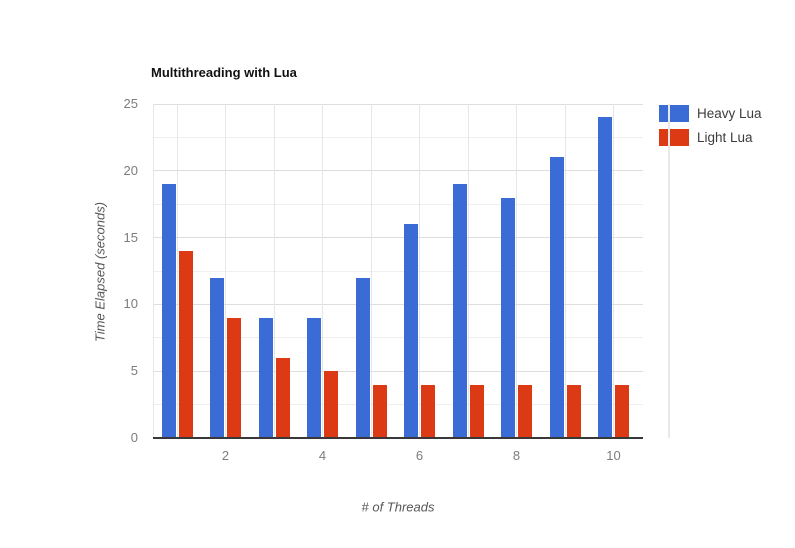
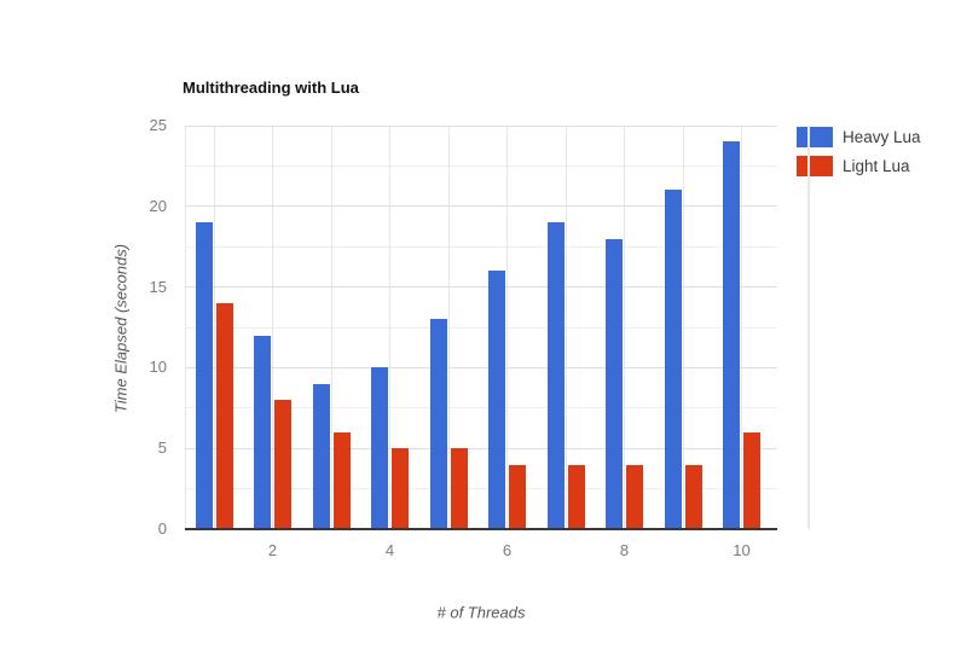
Light Lua/2: 9 -> 8
Heavy Lua/4: 9 -> 10
Heavy Lua/5: 12 -> 13
Light Lua/5: 4 -> 5
Light Lua/10: 4 -> 6
